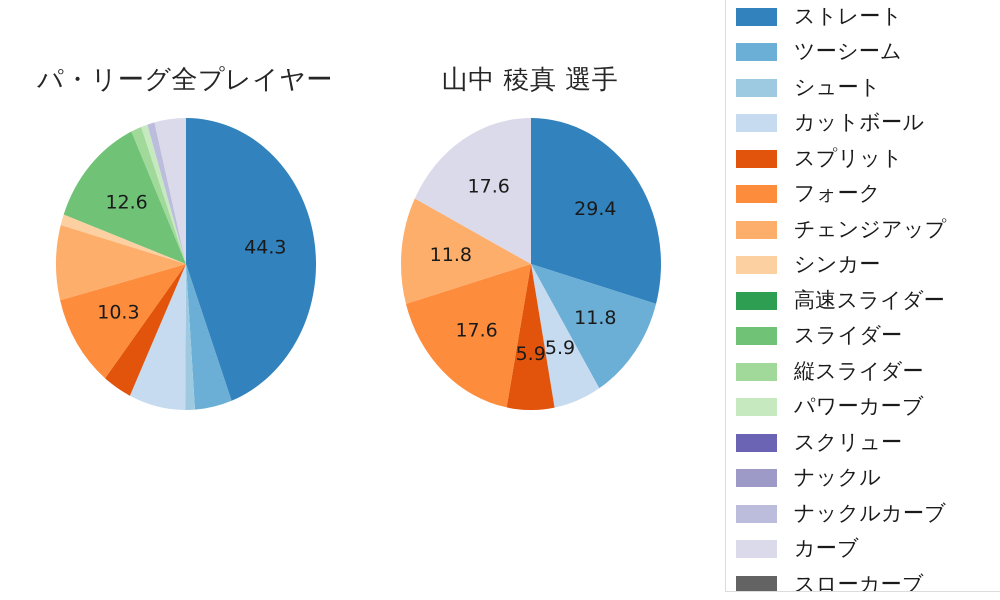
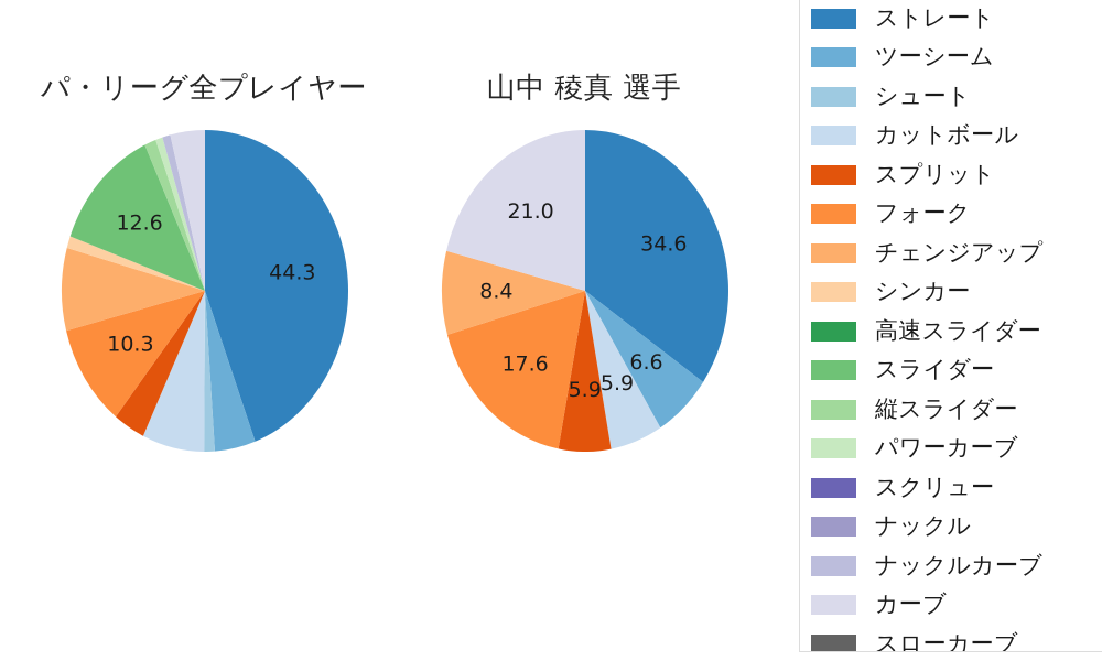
山中 稜真 選手/ストレート: 29.4 -> 34.6
山中 稜真 選手/ツーシーム: 11.8 -> 6.6
山中 稜真 選手/チェンジアップ: 11.8 -> 8.4
山中 稜真 選手/カーブ: 17.6 -> 21.0
